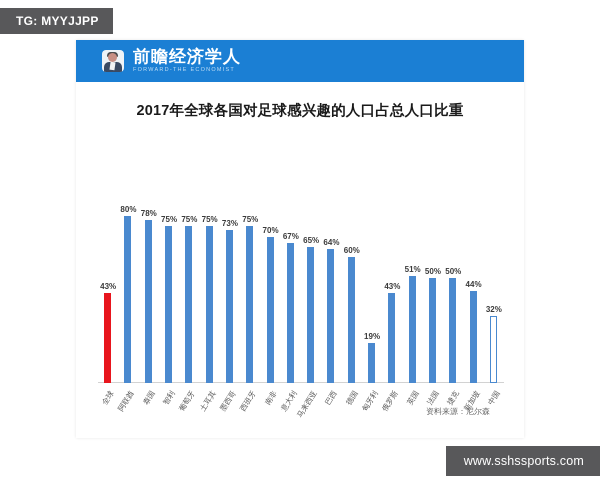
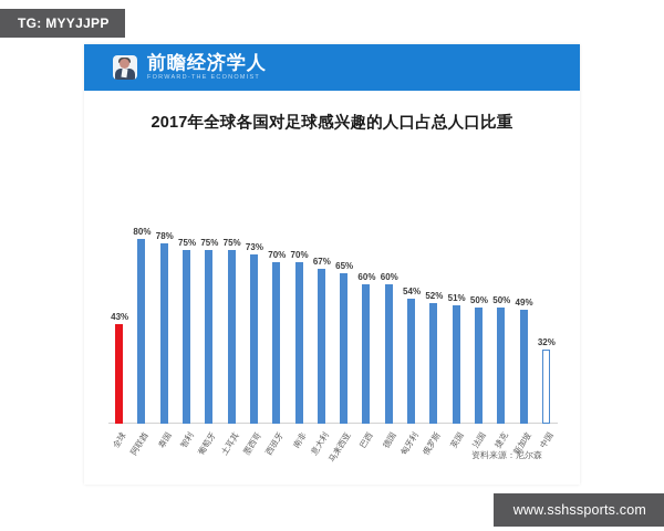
西班牙: 75% -> 70%
巴西: 64% -> 60%
匈牙利: 19% -> 54%
俄罗斯: 43% -> 52%
新加坡: 44% -> 49%
